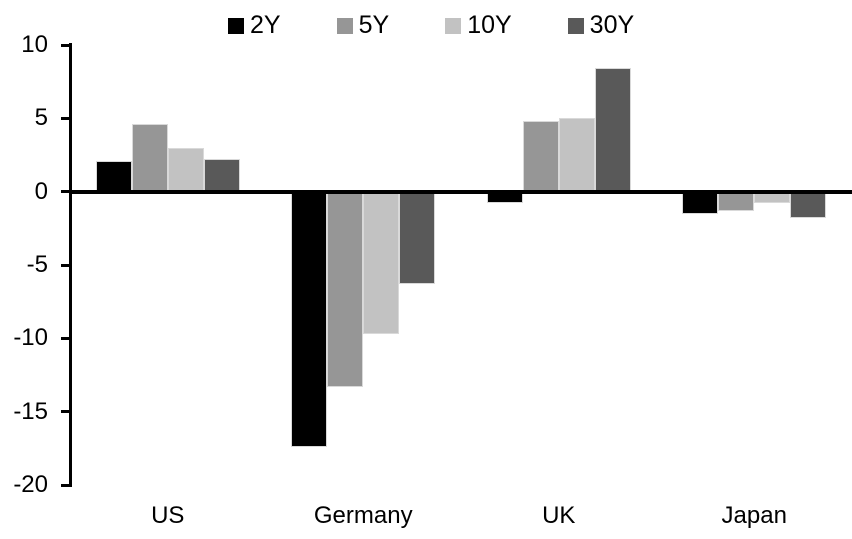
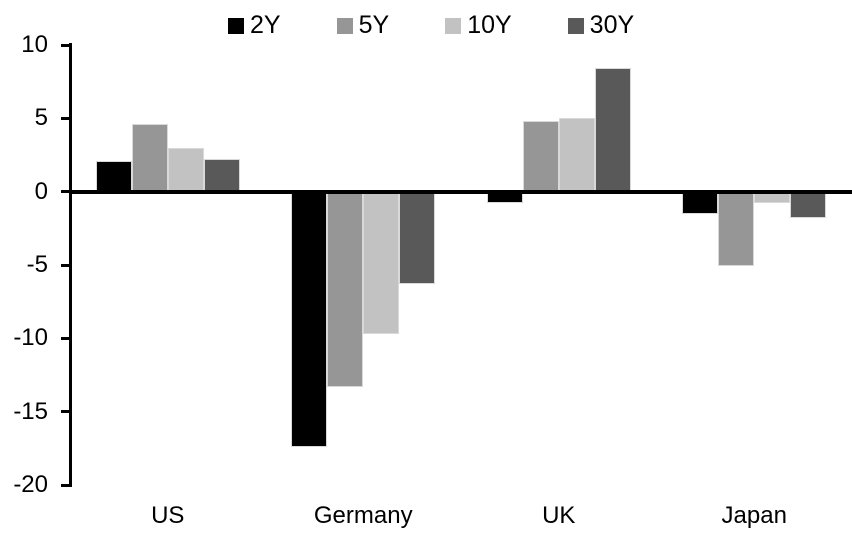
5Y/Japan: -1.3 -> -5.1
